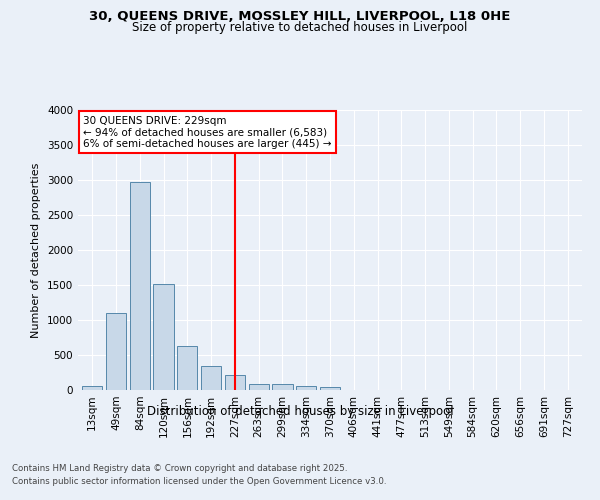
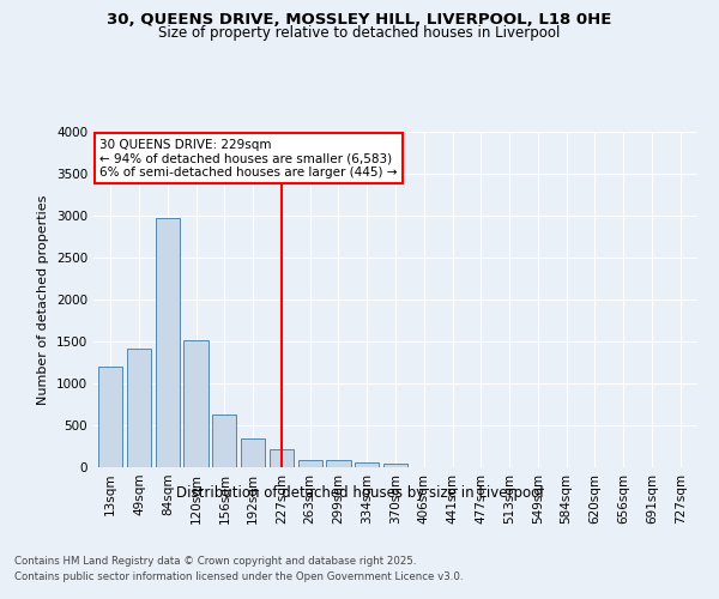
13sqm: 60 -> 1200
49sqm: 1100 -> 1420
